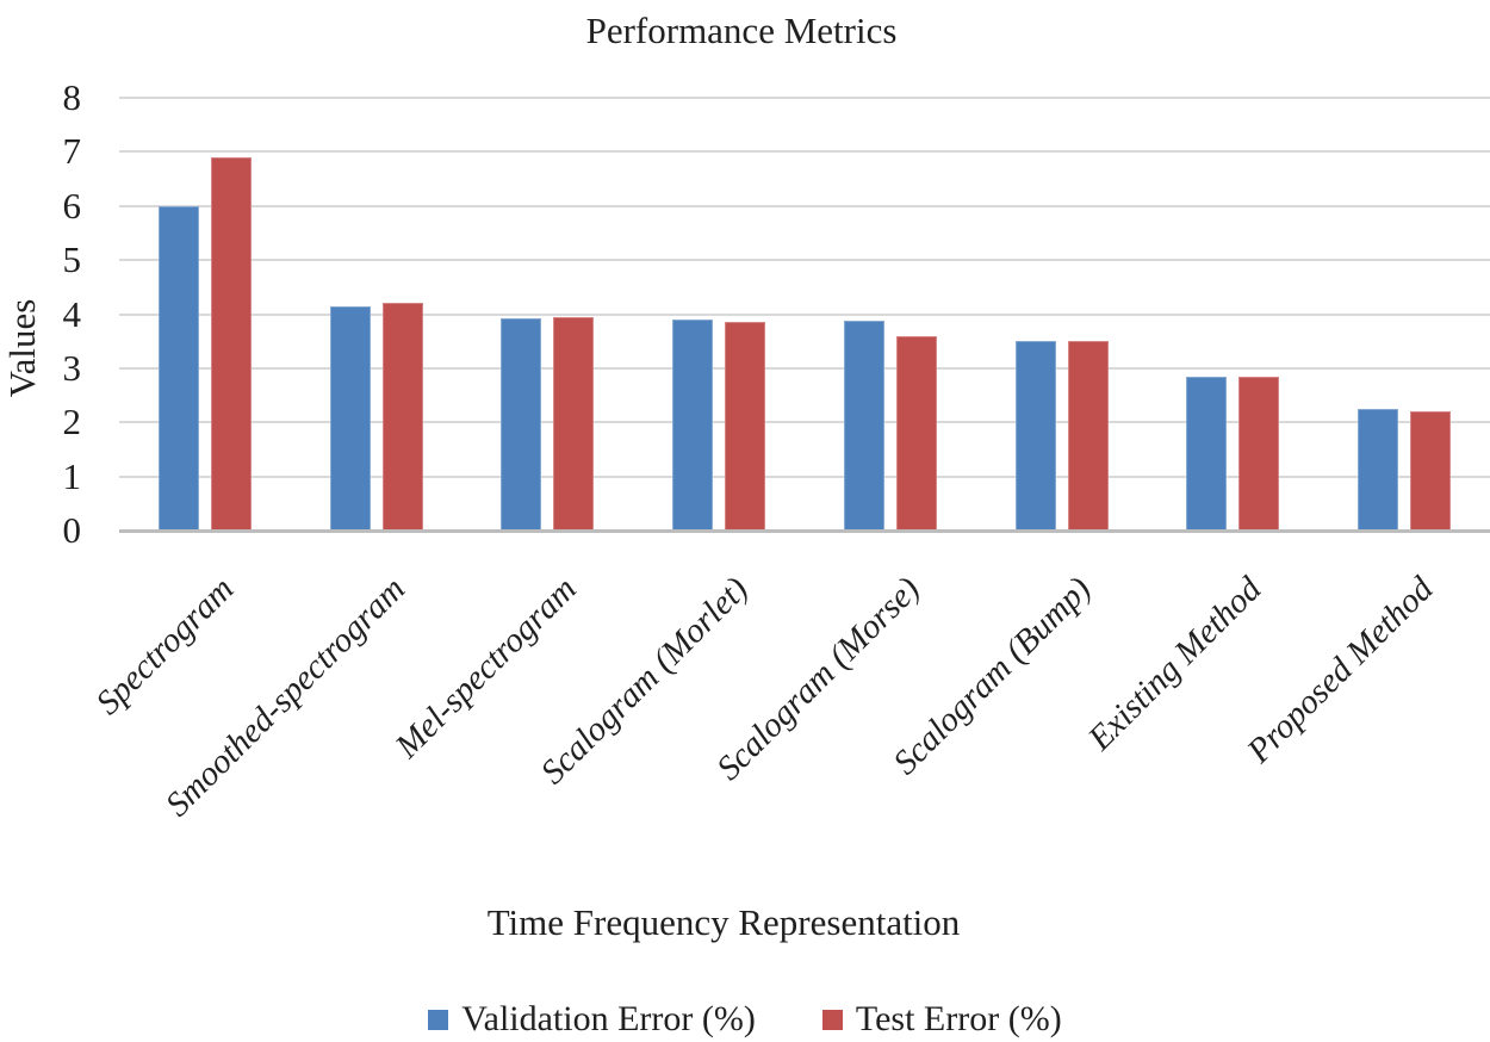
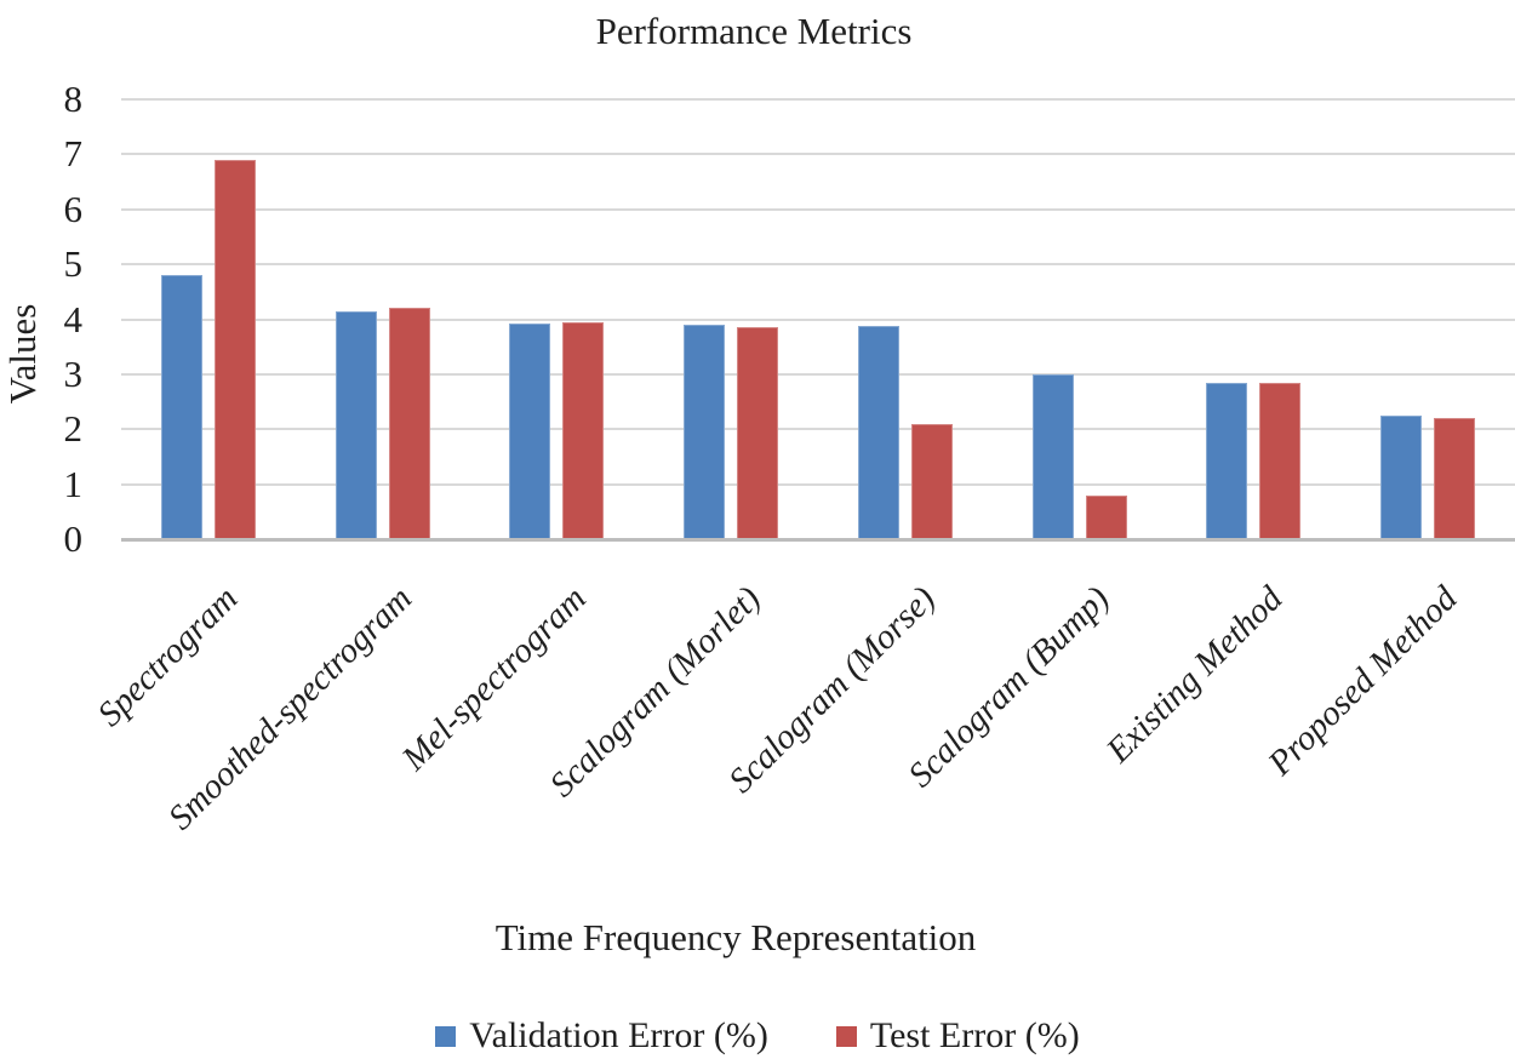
Validation Error (%)/Spectrogram: 6.0 -> 4.8
Test Error (%)/Scalogram (Morse): 3.6 -> 2.1
Validation Error (%)/Scalogram (Bump): 3.5 -> 3.0
Test Error (%)/Scalogram (Bump): 3.5 -> 0.8
